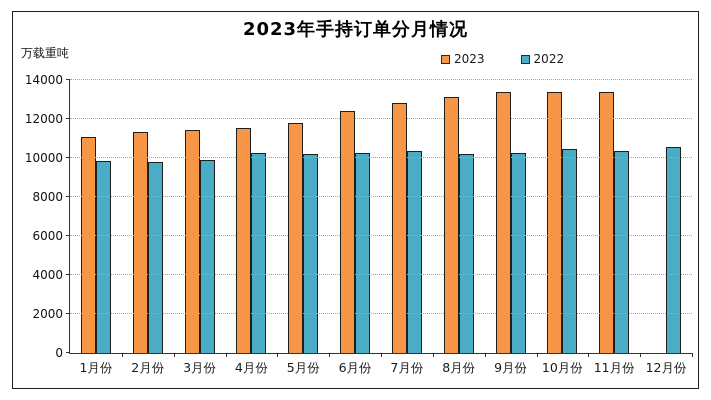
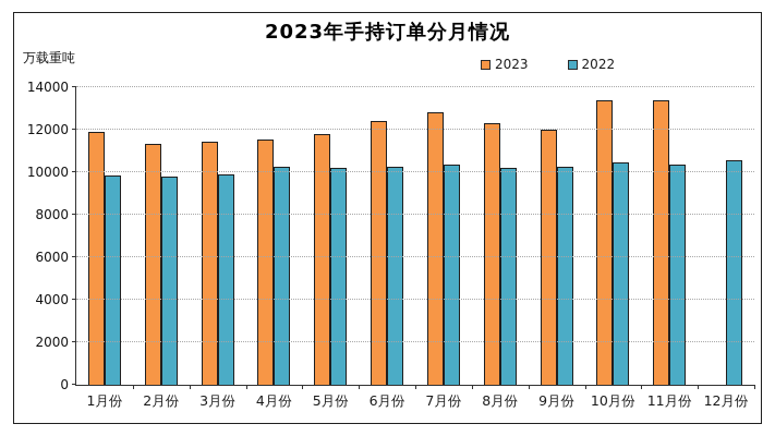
2023/1月份: 11100 -> 11900
2023/8月份: 13200 -> 12300
2023/9月份: 13400 -> 12000
